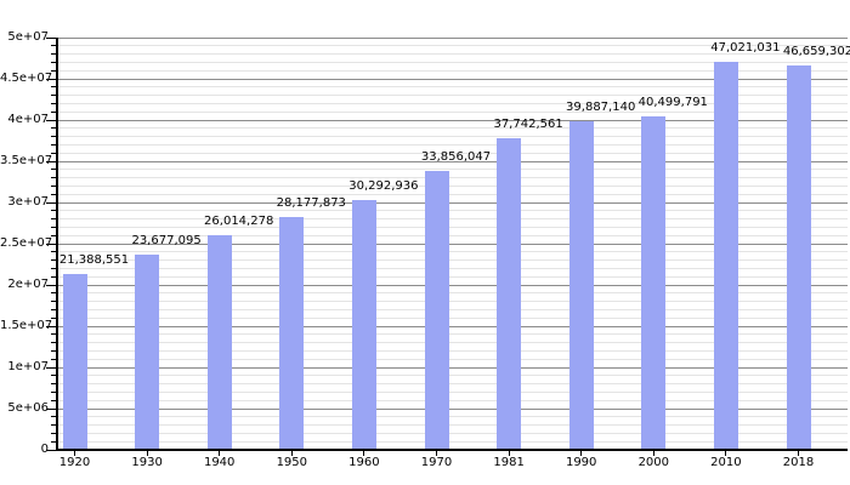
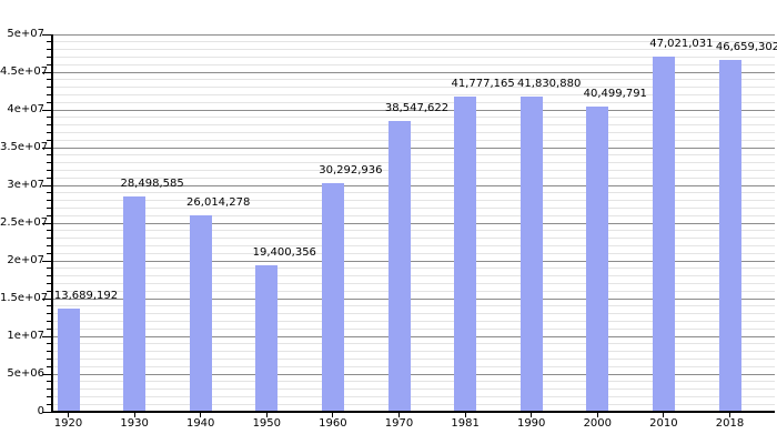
1920: 21,388,551 -> 13,689,192
1930: 23,677,095 -> 28,498,585
1950: 28,177,873 -> 19,400,356
1970: 33,856,047 -> 38,547,622
1981: 37,742,561 -> 41,777,165
1990: 39,887,140 -> 41,830,880
